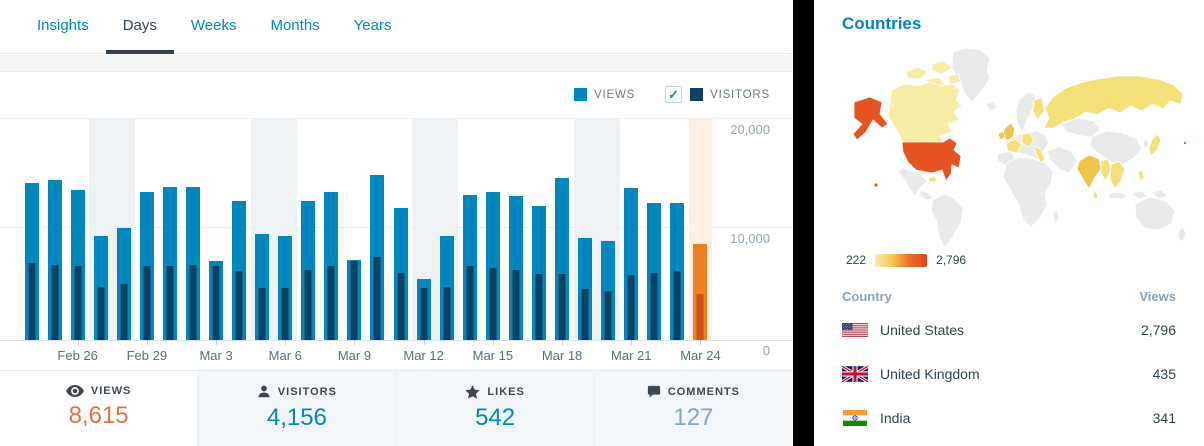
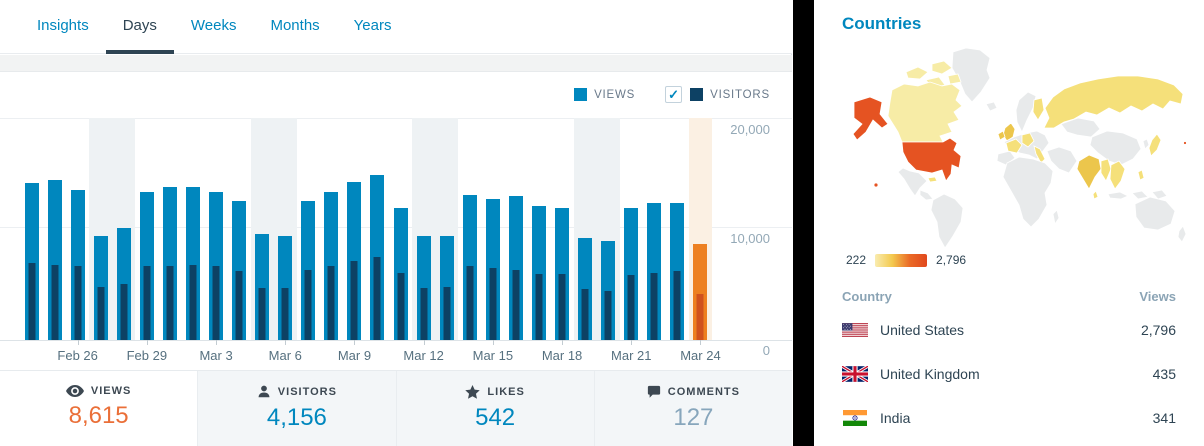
Views/Mar 3: 7100 -> 13300
Views/Mar 9: 7200 -> 14200
Views/Mar 12: 5500 -> 9400
Views/Mar 15: 13300 -> 12700
Views/Mar 18: 14600 -> 11900
Views/Mar 21: 13700 -> 11900
